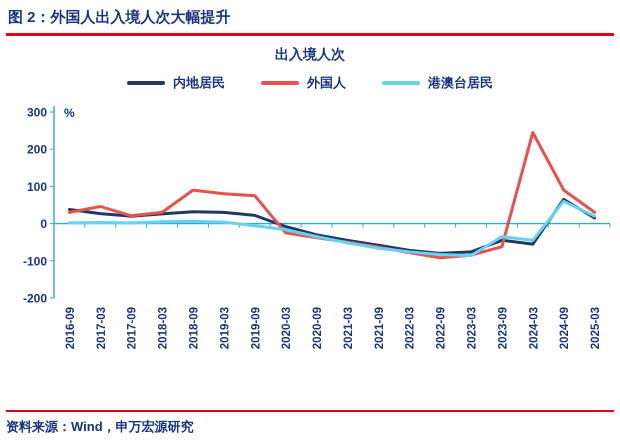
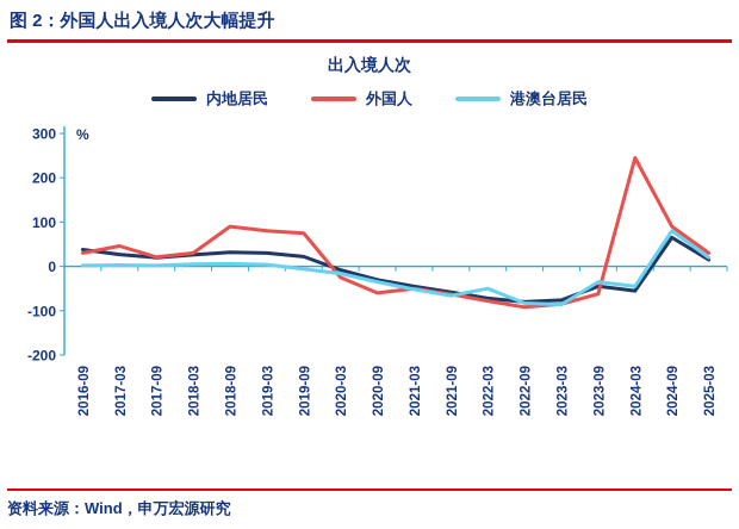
外国人/2020-09: -40 -> -60
港澳台居民/2022-03: -80 -> -50
港澳台居民/2024-09: 60 -> 80
